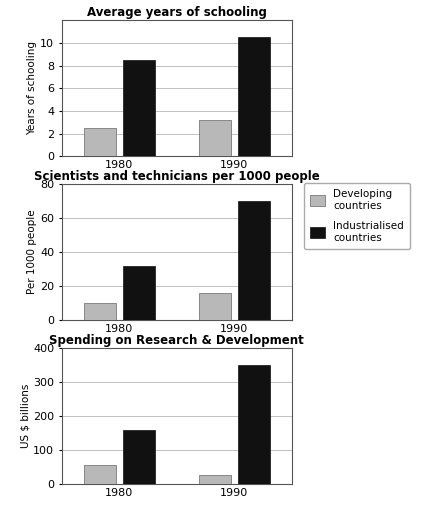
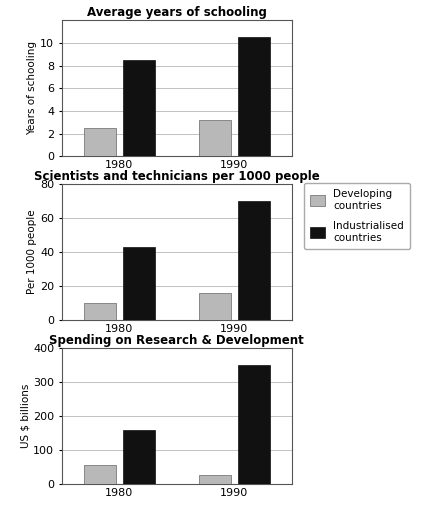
Scientists and technicians per 1000 people/Industrialised countries/1980: 32 -> 43
